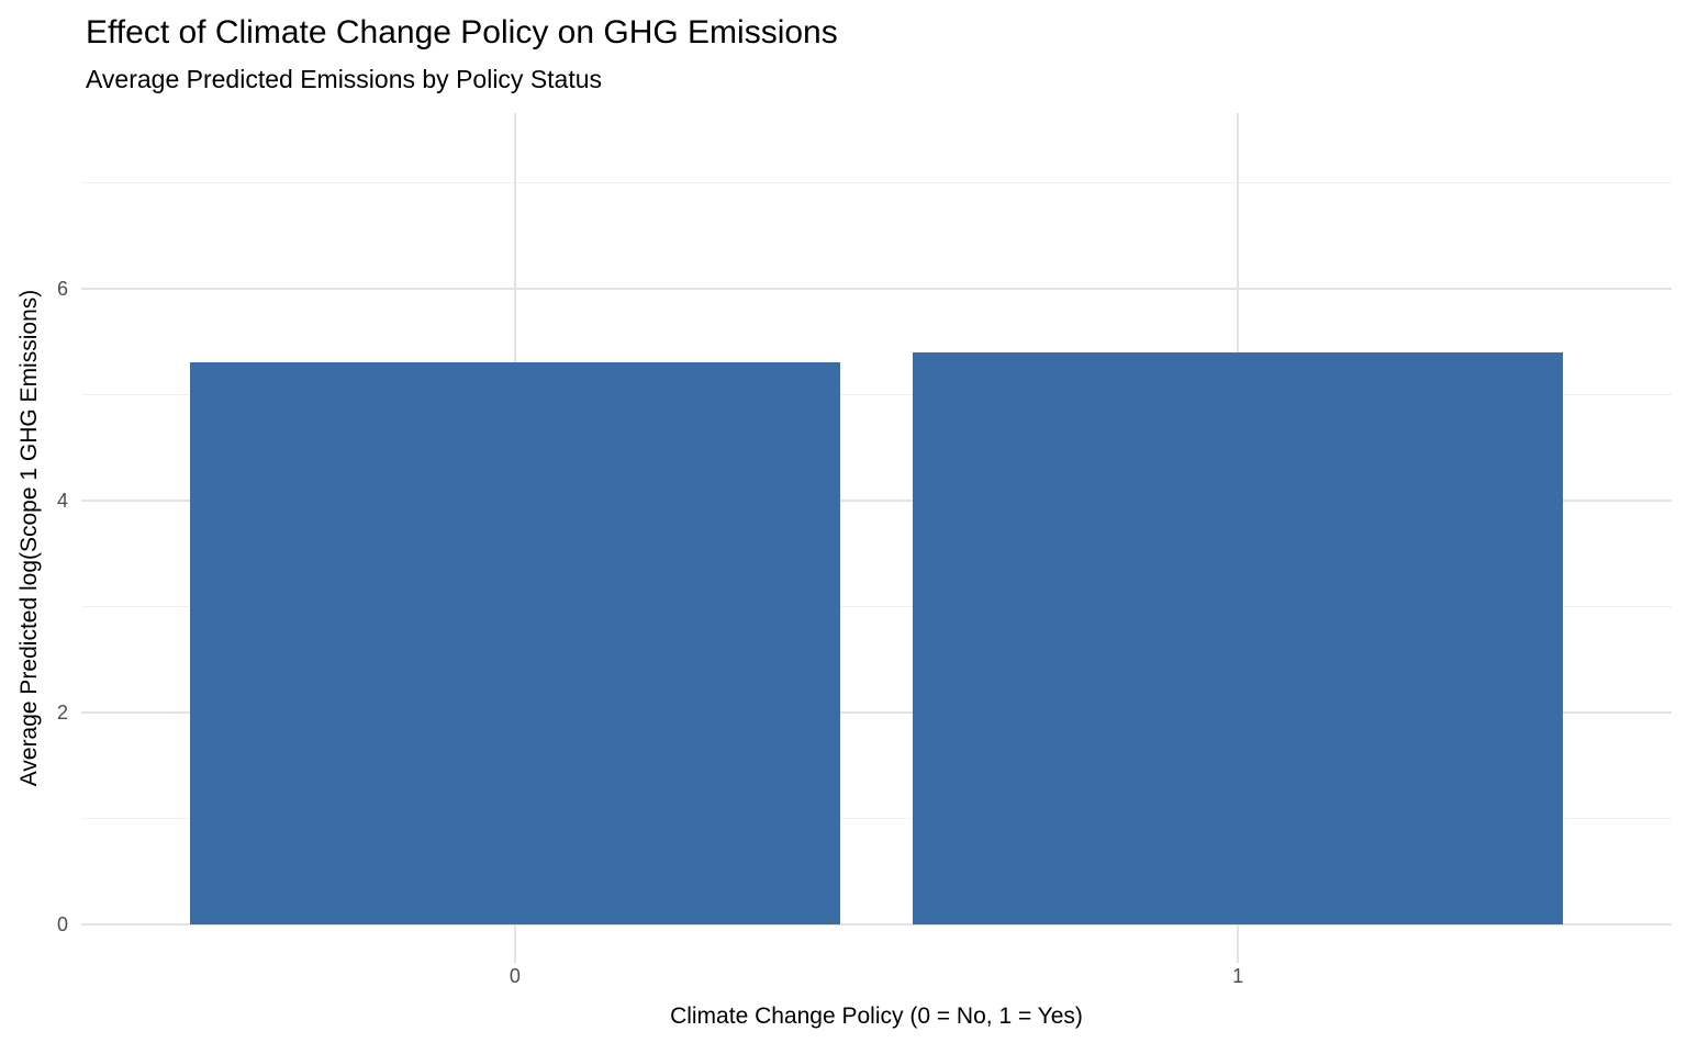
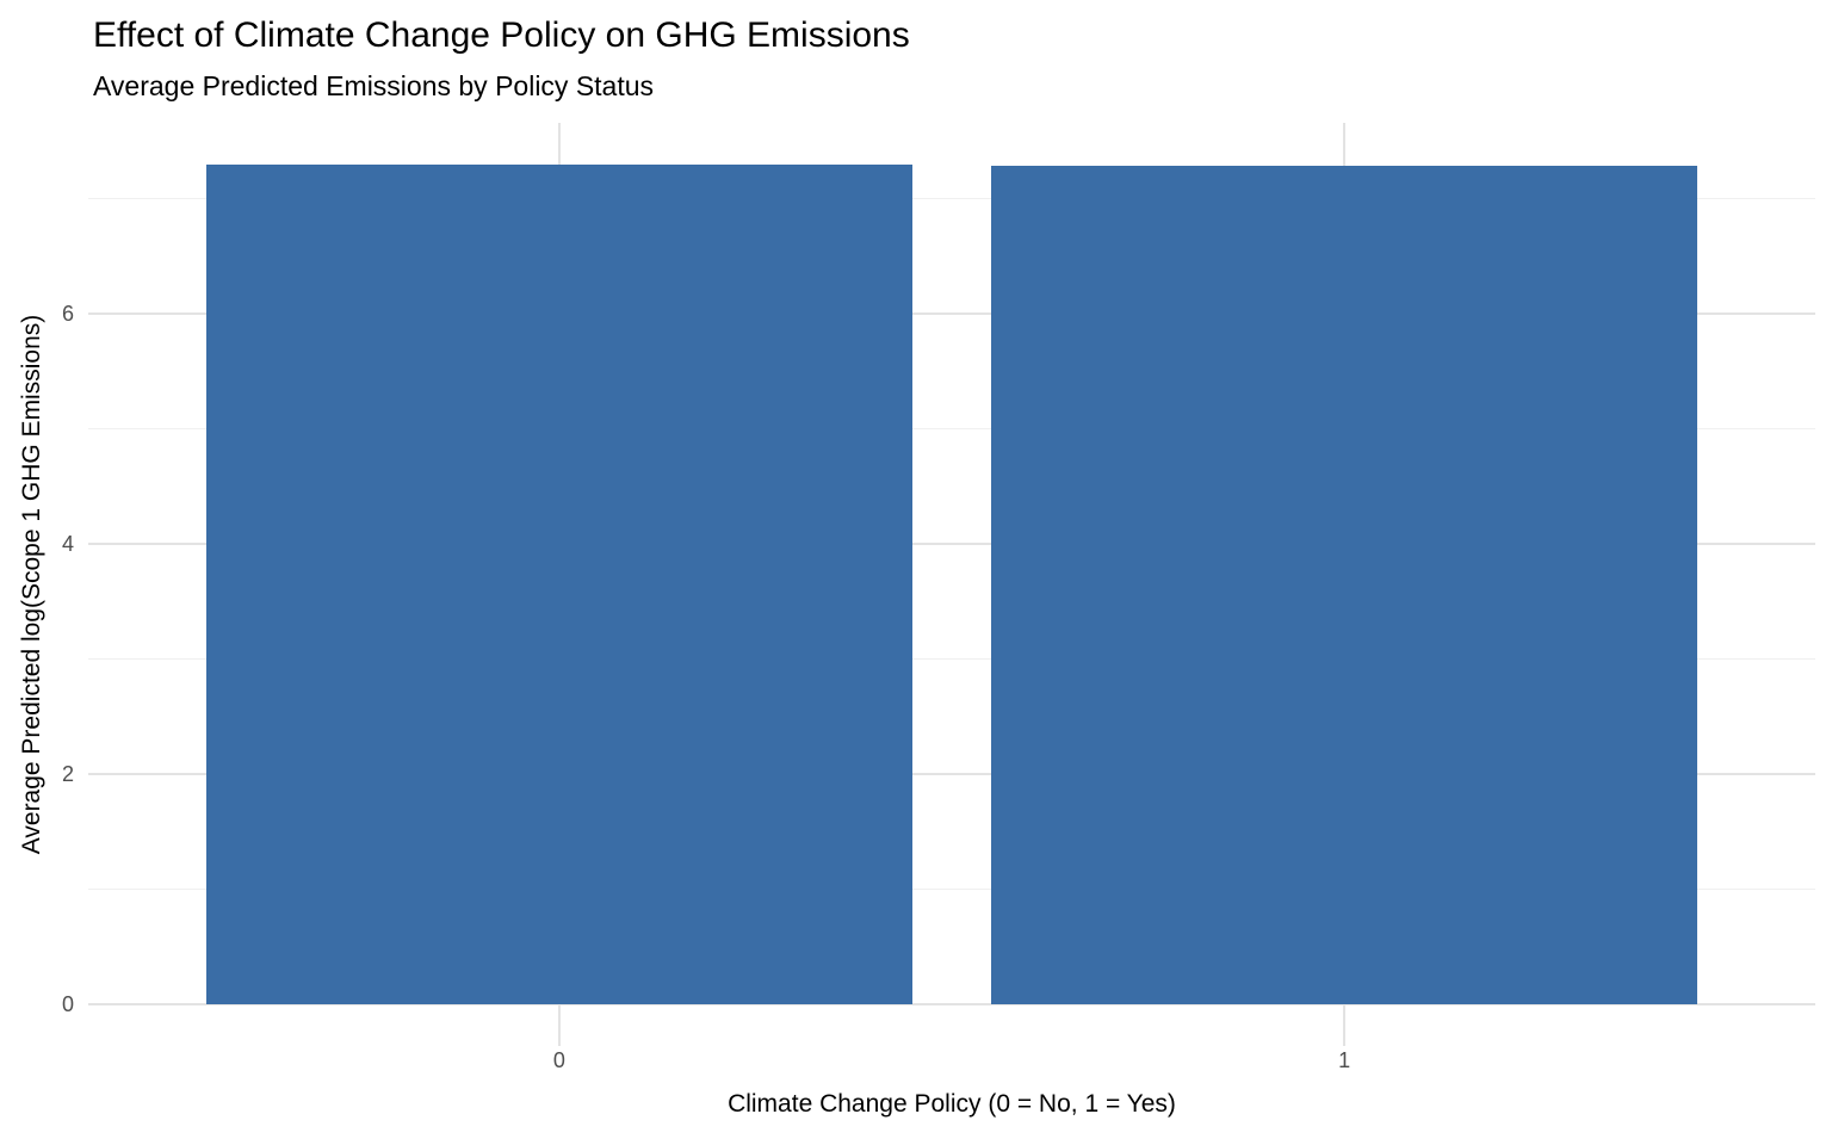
0: 5.3 -> 7.3
1: 5.4 -> 7.3
